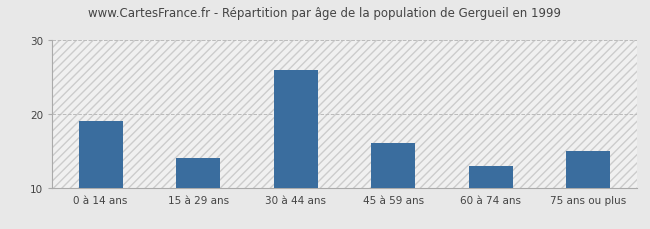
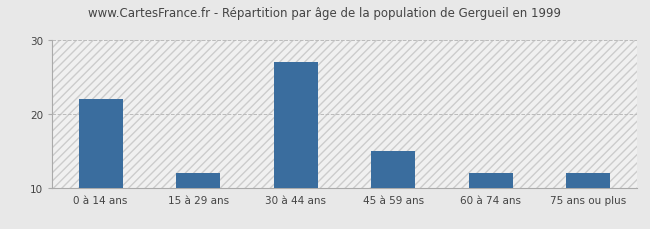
0 à 14 ans: 19 -> 22
15 à 29 ans: 14 -> 12
30 à 44 ans: 26 -> 27
45 à 59 ans: 16 -> 15
60 à 74 ans: 13 -> 12
75 ans ou plus: 15 -> 12
